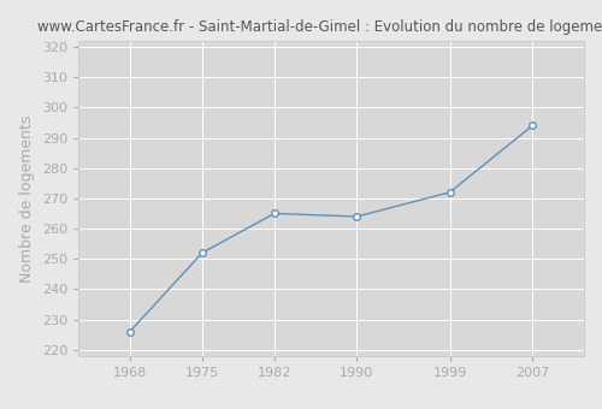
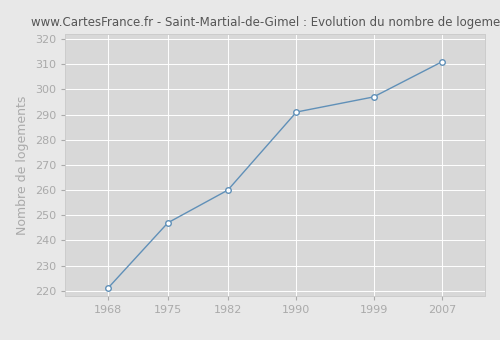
1968: 226 -> 221
1975: 252 -> 247
1982: 265 -> 260
1990: 264 -> 291
1999: 272 -> 297
2007: 294 -> 311
